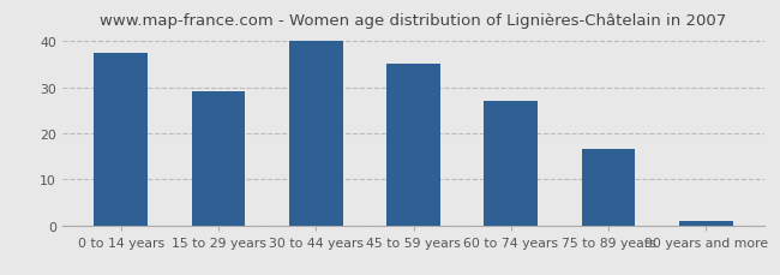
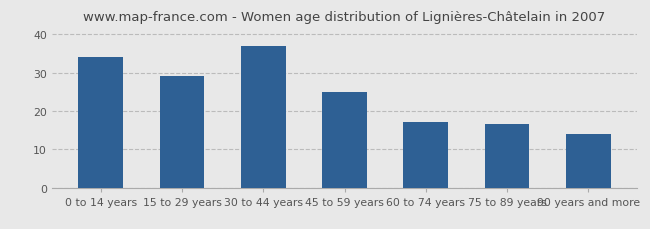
0 to 14 years: 37.5 -> 34.0
30 to 44 years: 40.0 -> 37.0
45 to 59 years: 35.0 -> 25.0
60 to 74 years: 27.0 -> 17.0
90 years and more: 1.0 -> 14.0
